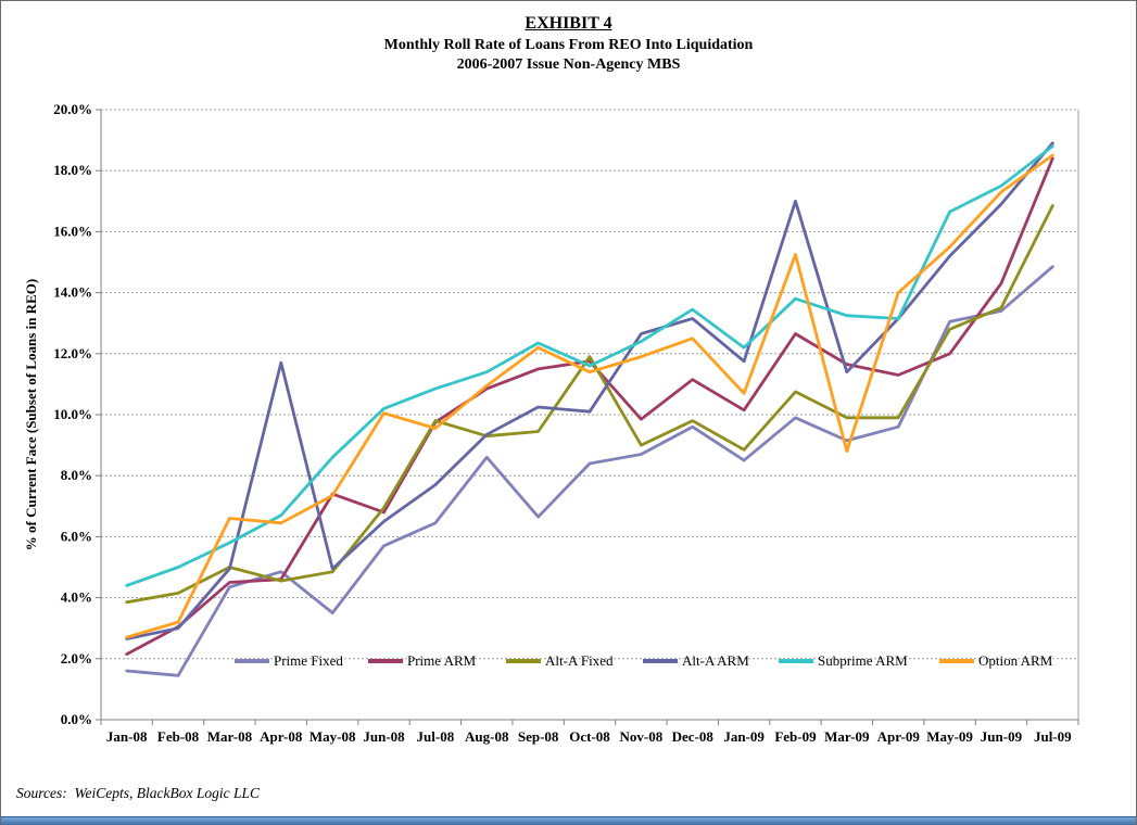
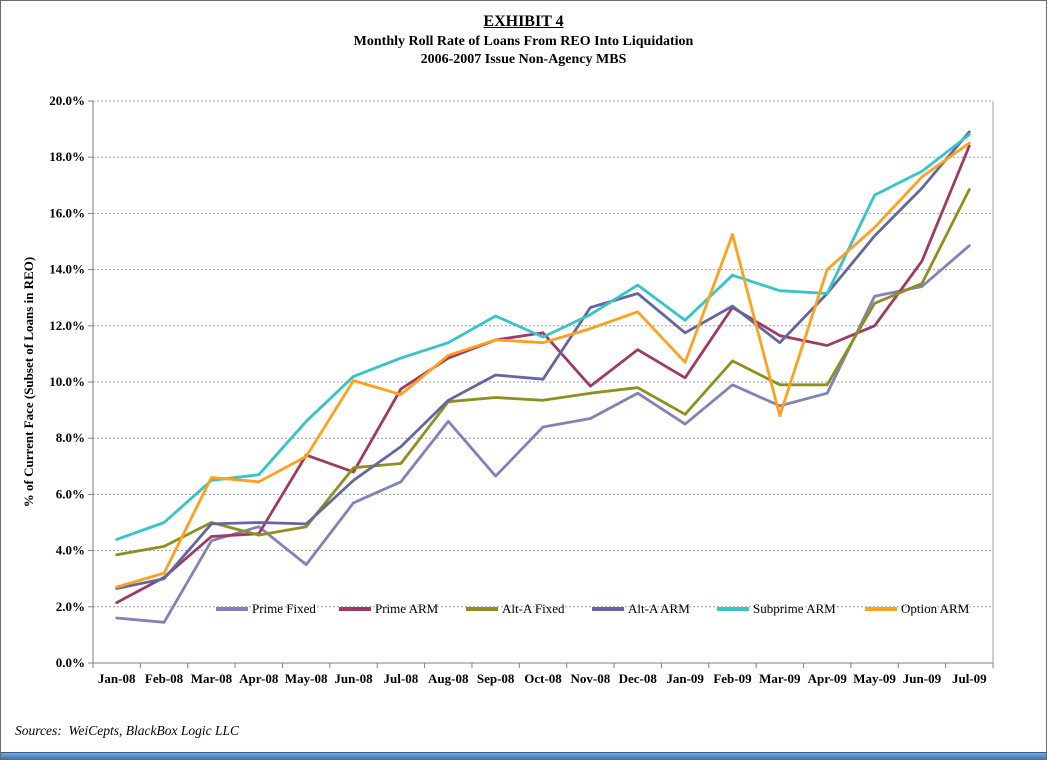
Subprime ARM/Mar-08: 5.8% -> 6.5%
Alt-A ARM/Apr-08: 11.7% -> 5.0%
Alt-A Fixed/Jul-08: 9.8% -> 7.1%
Option ARM/Sep-08: 12.2% -> 11.5%
Alt-A Fixed/Oct-08: 11.9% -> 9.3%
Alt-A Fixed/Nov-08: 9.0% -> 9.6%
Alt-A ARM/Feb-09: 17.0% -> 12.7%
